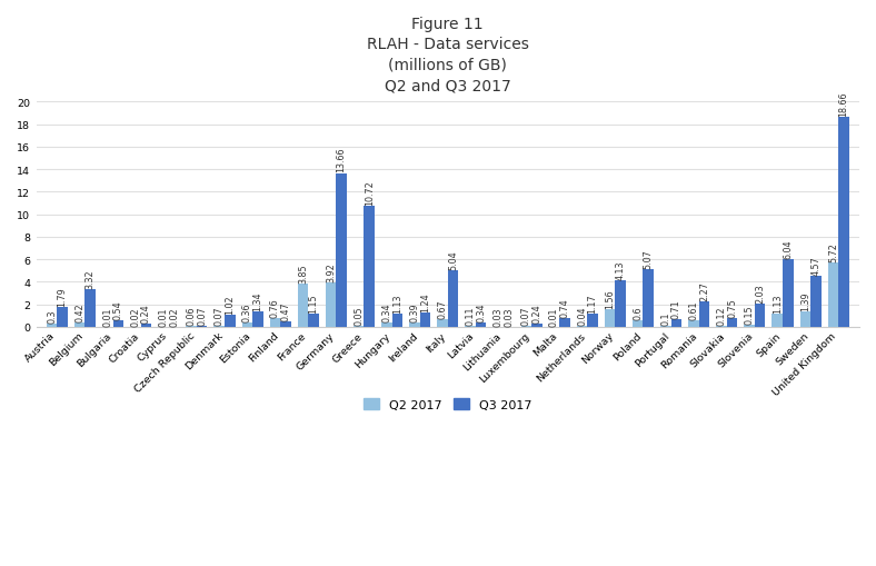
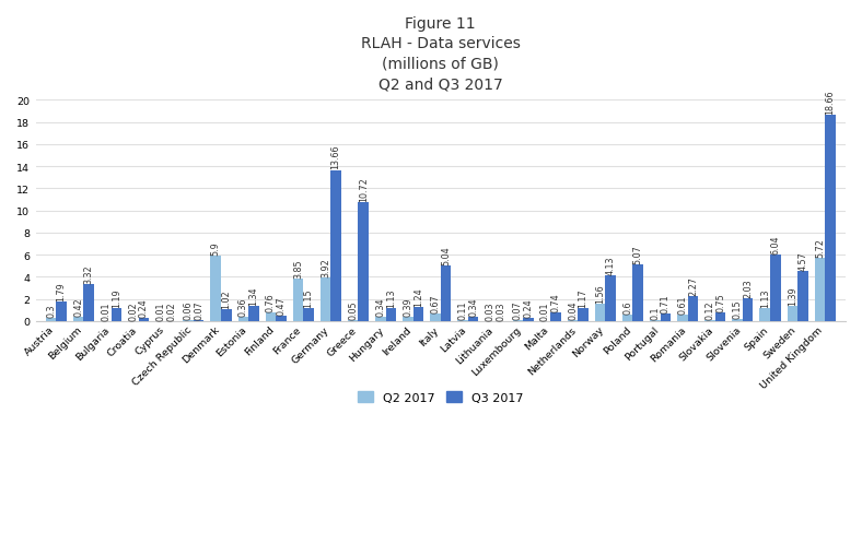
Q3 2017/Bulgaria: 0.54 -> 1.19
Q2 2017/Denmark: 0.07 -> 5.9
